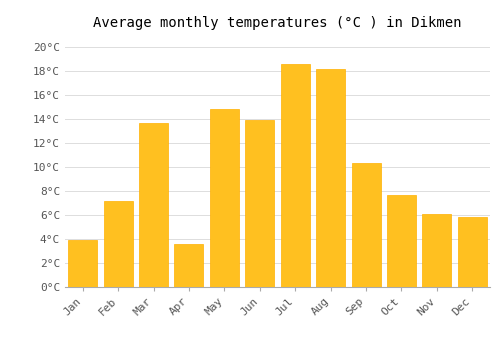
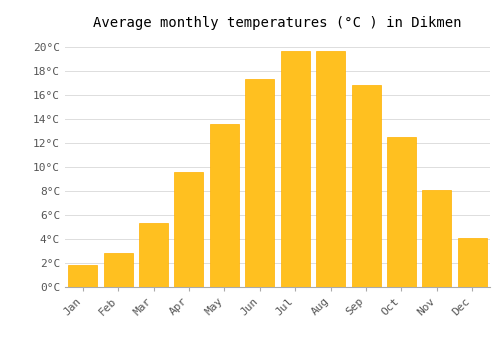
Jan: 3.9°C -> 1.8°C
Feb: 7.2°C -> 2.8°C
Mar: 13.7°C -> 5.3°C
Apr: 3.6°C -> 9.6°C
May: 14.8°C -> 13.6°C
Jun: 13.9°C -> 17.3°C
Jul: 18.6°C -> 19.7°C
Aug: 18.2°C -> 19.7°C
Sep: 10.3°C -> 16.8°C
Oct: 7.7°C -> 12.5°C
Nov: 6.1°C -> 8.1°C
Dec: 5.8°C -> 4.1°C
